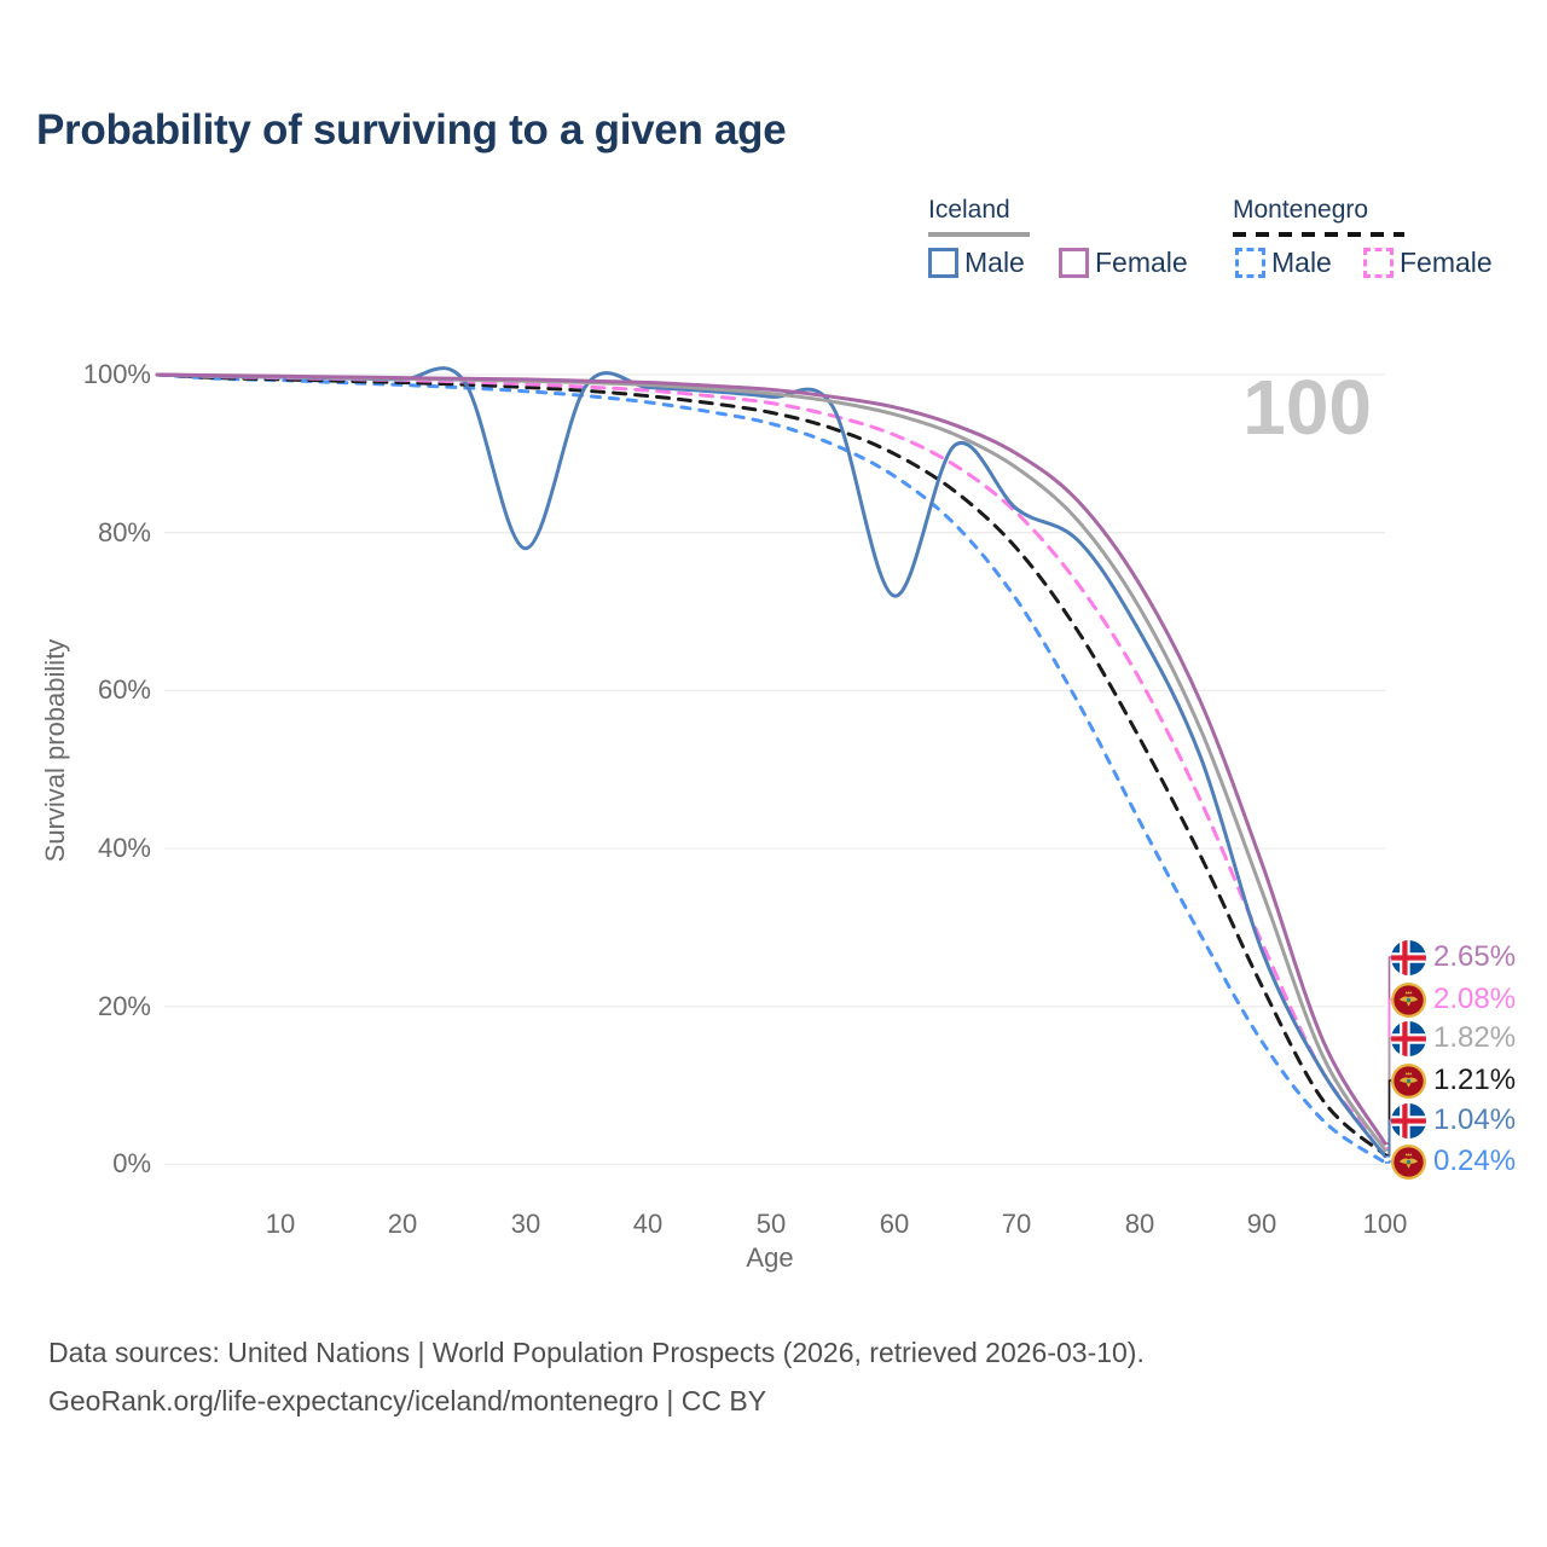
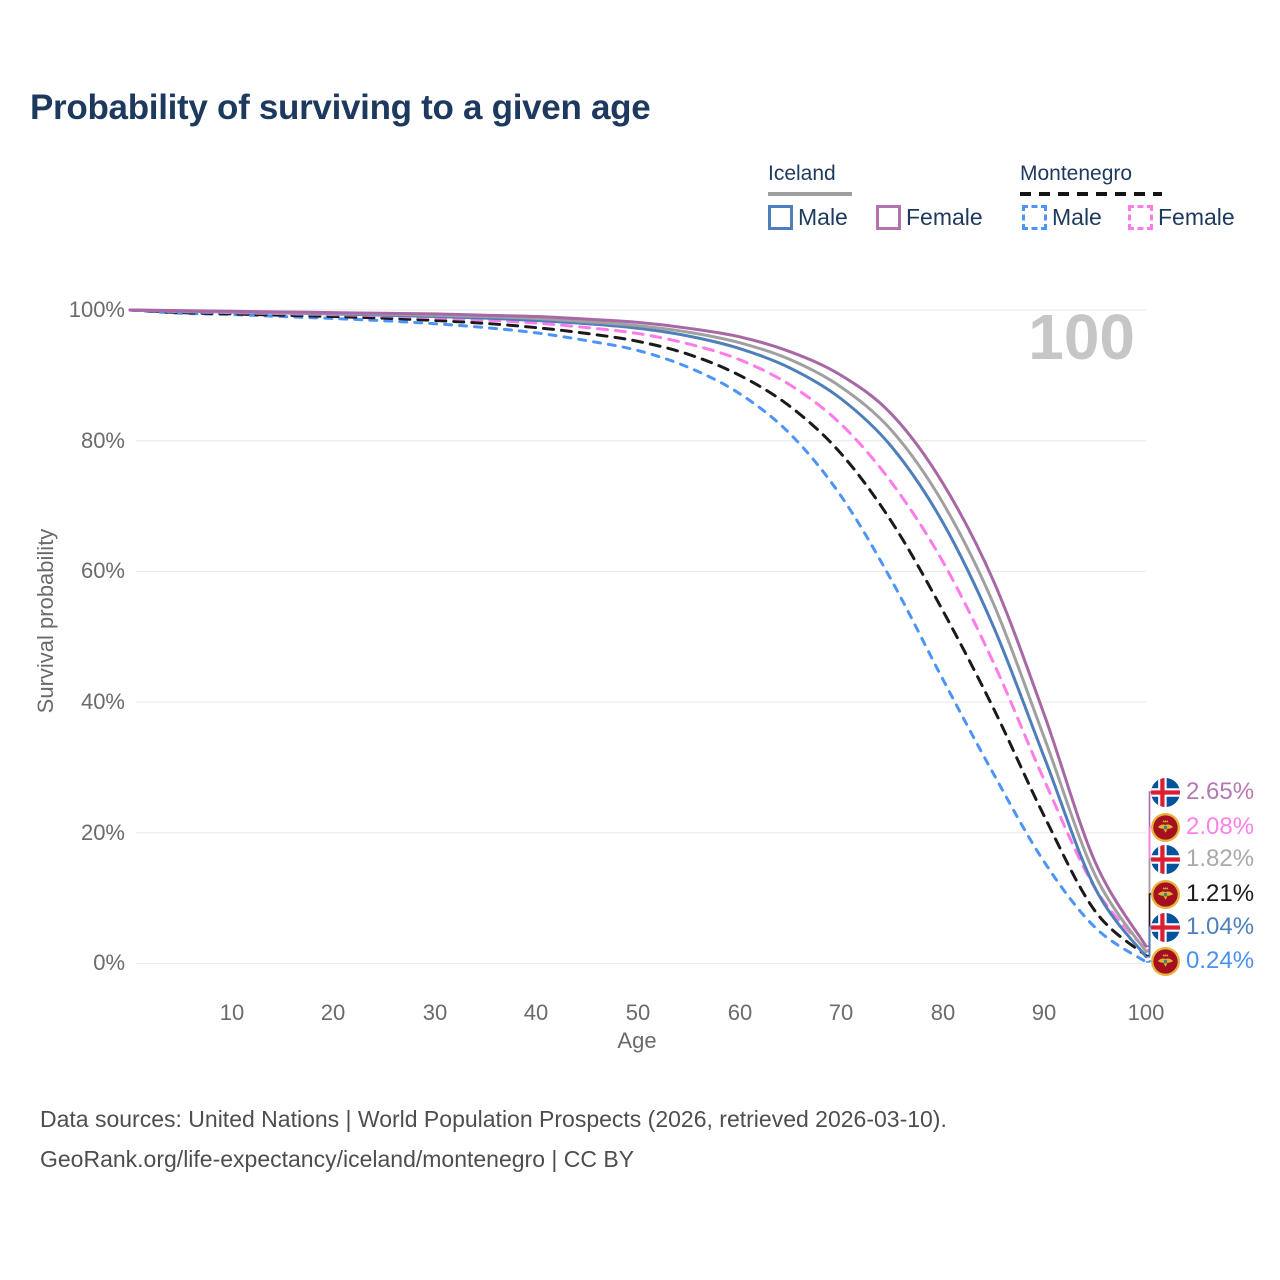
Iceland Male/30: 78% -> 99%
Iceland Male/60: 72% -> 94%
Iceland Male/70: 83% -> 86%
Iceland Male/90: 27% -> 32%
